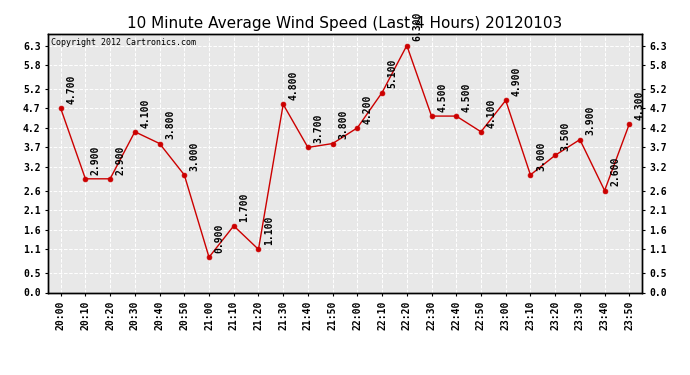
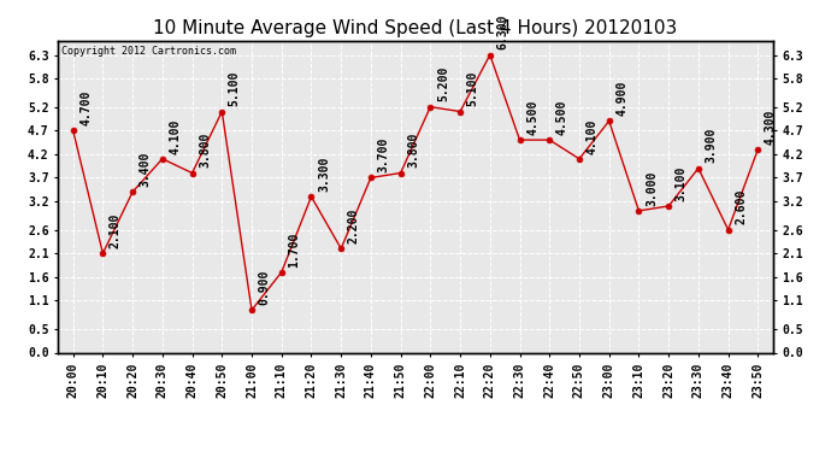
20:10: 2.900 -> 2.100
20:20: 2.900 -> 3.400
20:50: 3.000 -> 5.100
21:20: 1.100 -> 3.300
21:30: 4.800 -> 2.200
22:00: 4.200 -> 5.200
23:20: 3.500 -> 3.100
